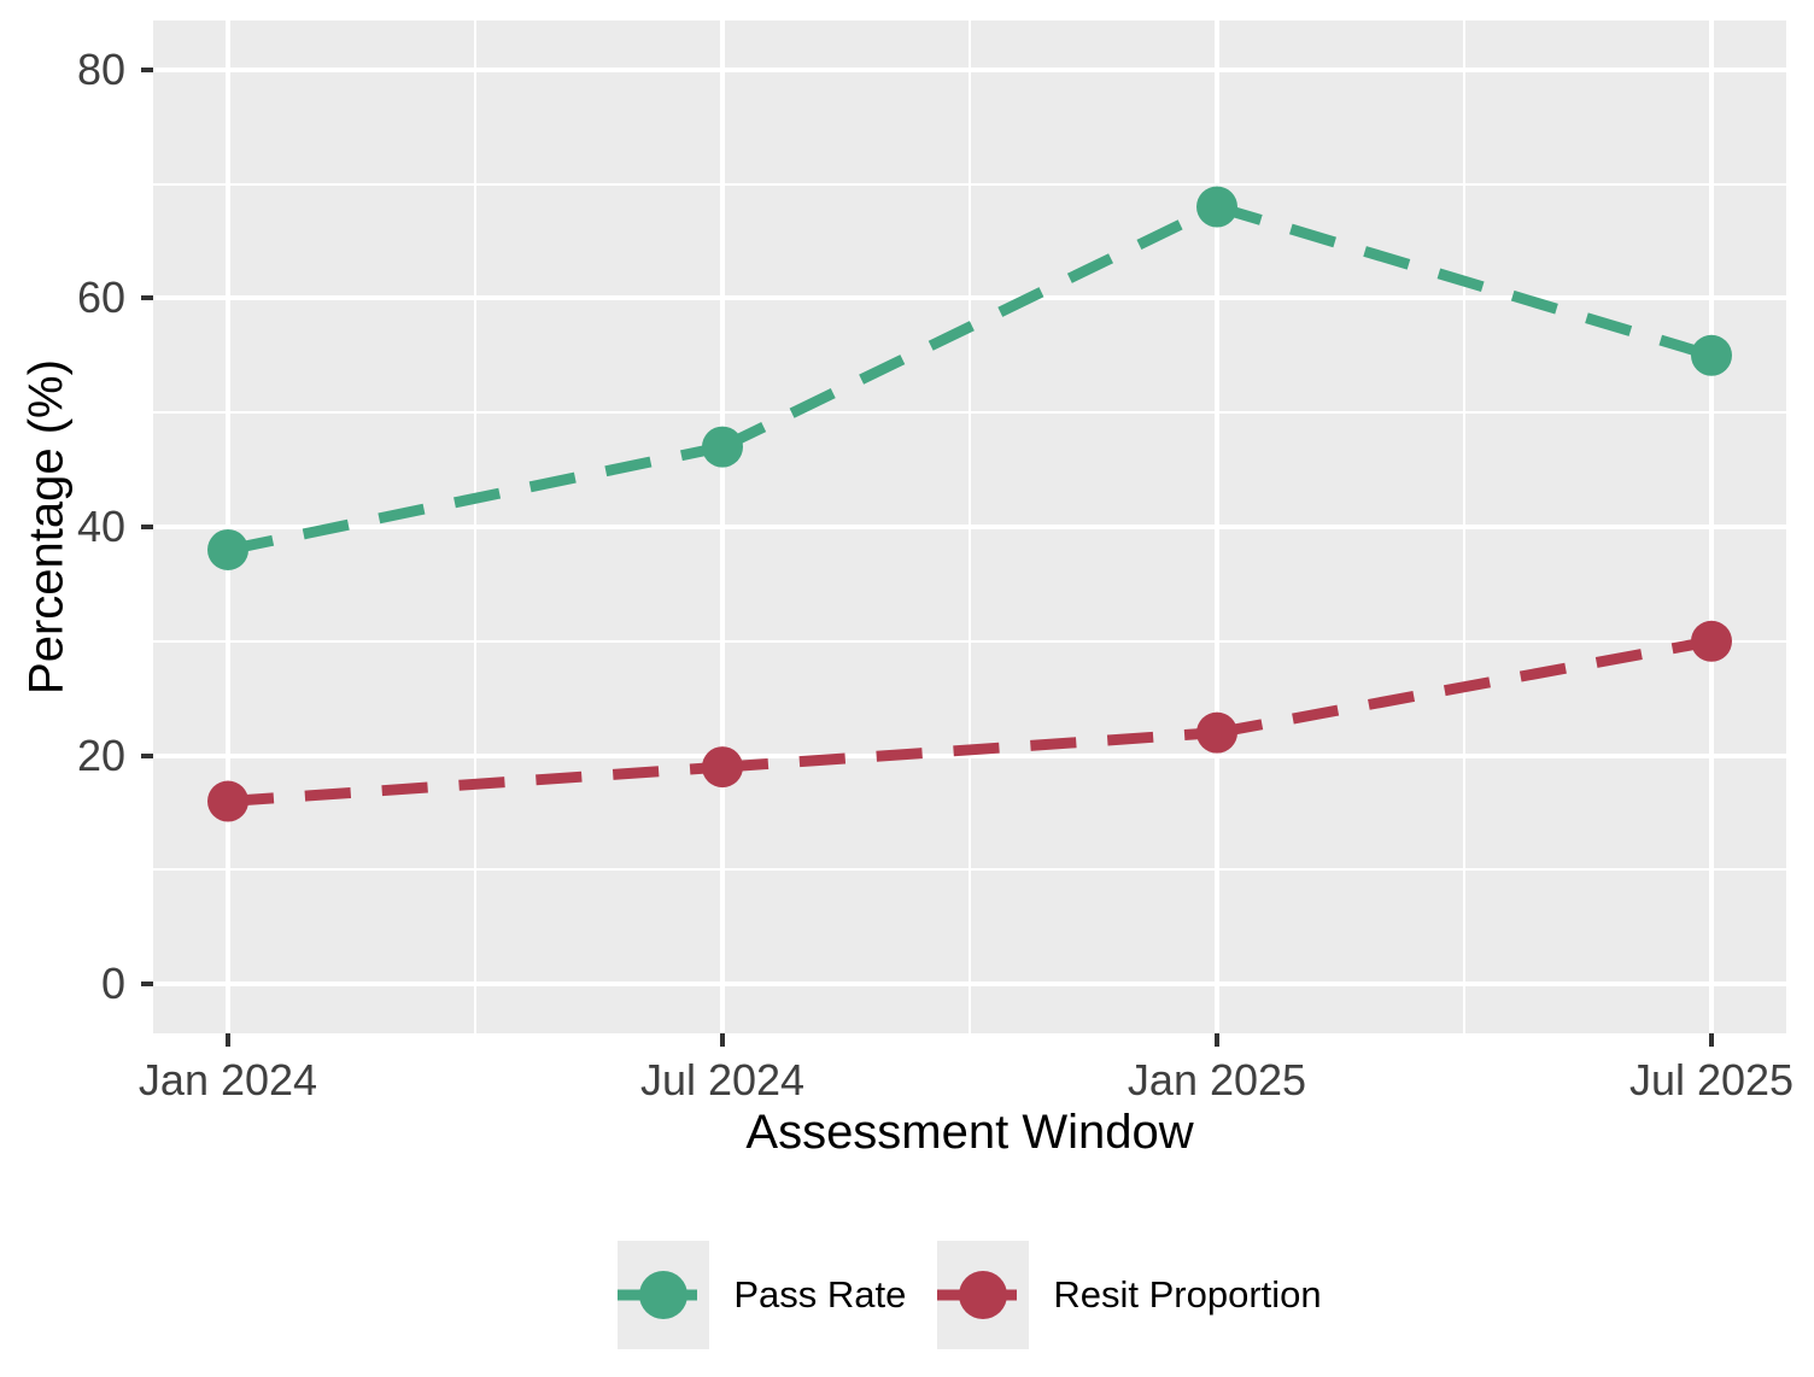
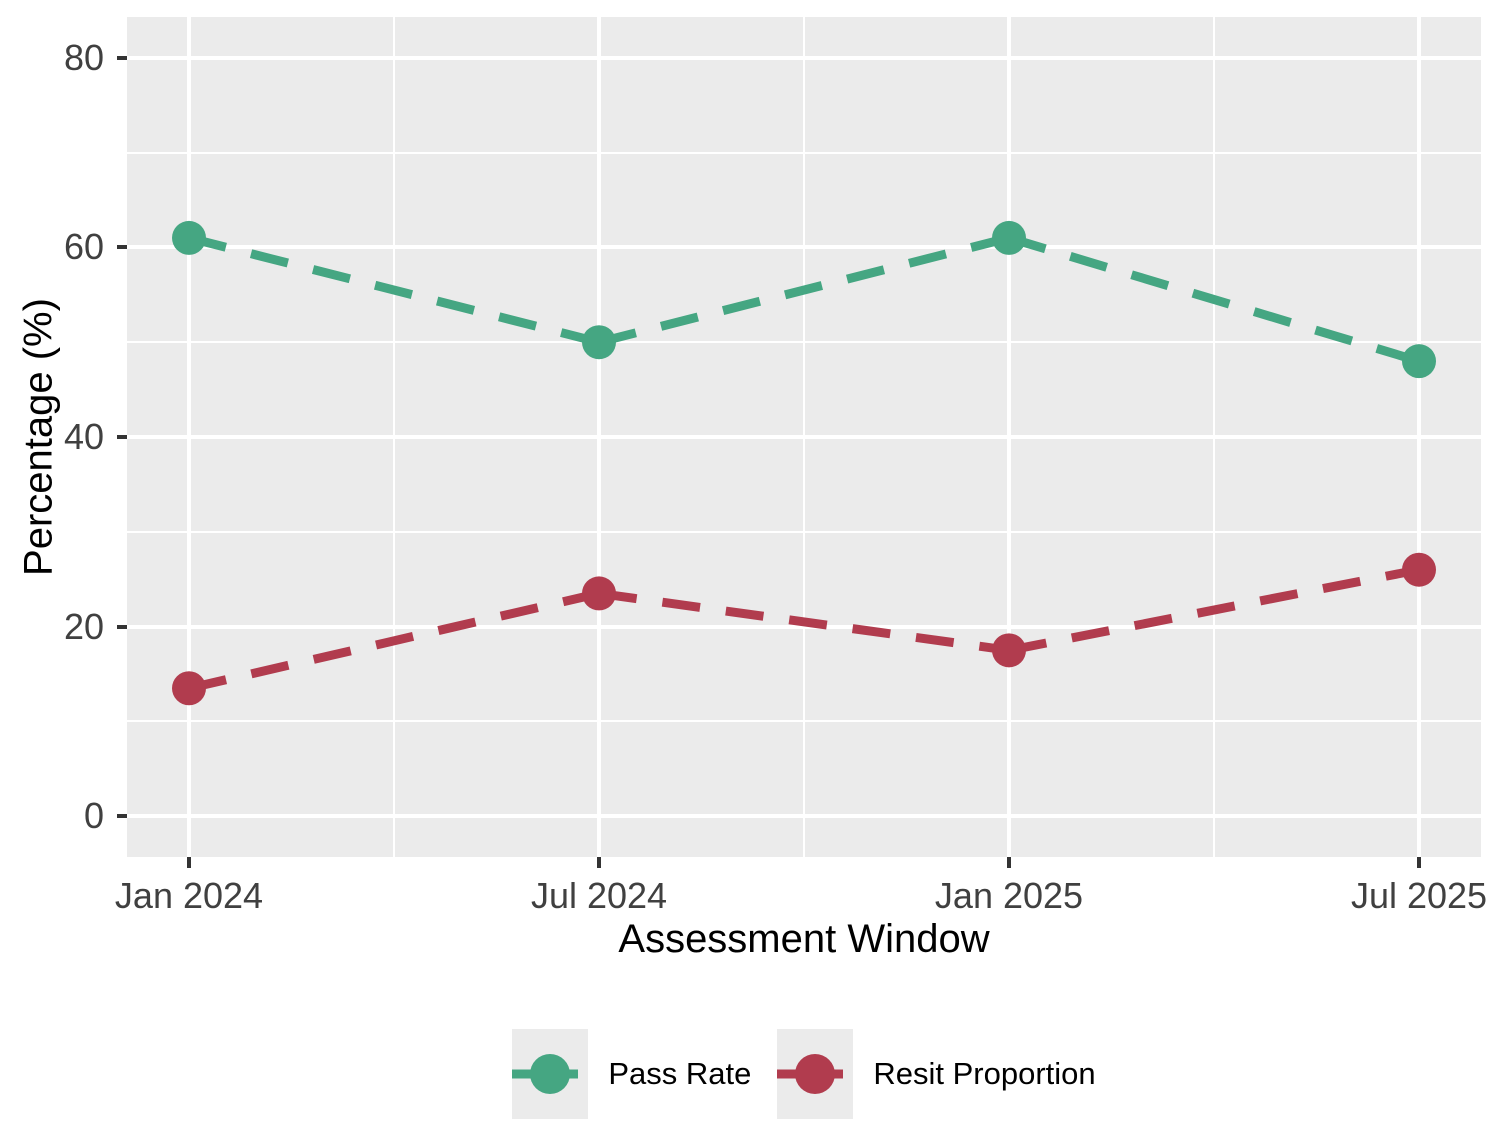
Pass Rate/Jan 2024: 38 -> 61
Resit Proportion/Jan 2024: 16 -> 14
Pass Rate/Jul 2024: 47 -> 50
Resit Proportion/Jul 2024: 19 -> 24
Pass Rate/Jan 2025: 68 -> 61
Resit Proportion/Jan 2025: 22 -> 18
Pass Rate/Jul 2025: 55 -> 48
Resit Proportion/Jul 2025: 30 -> 26
